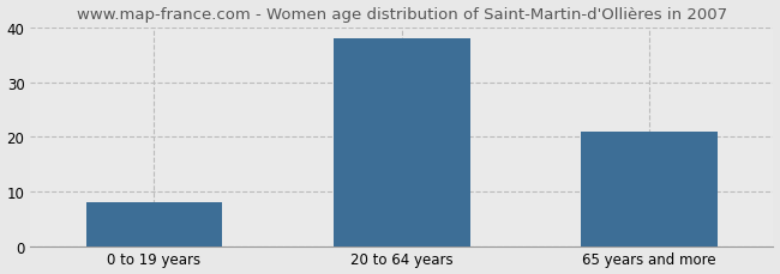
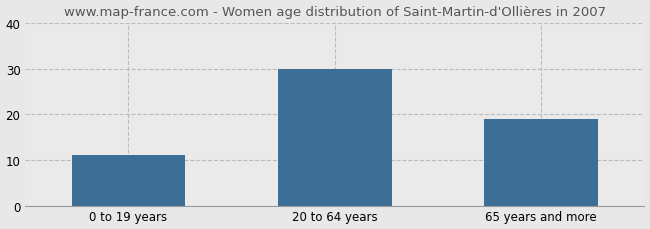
0 to 19 years: 8 -> 11
20 to 64 years: 38 -> 30
65 years and more: 21 -> 19
